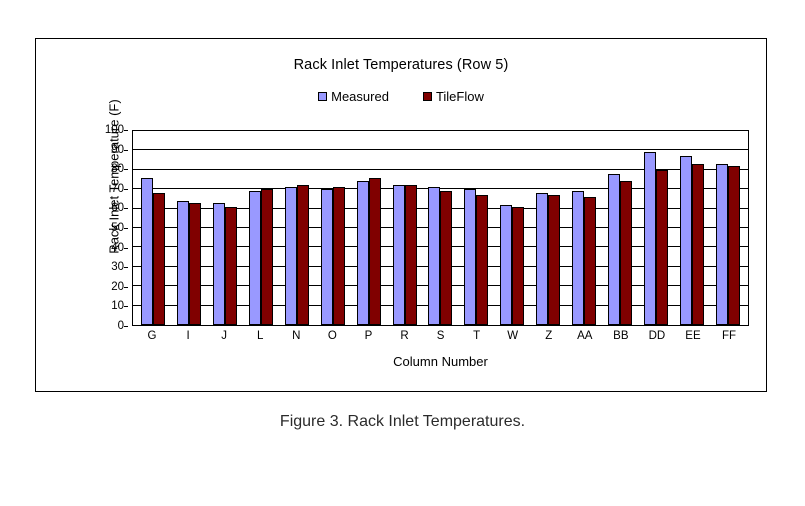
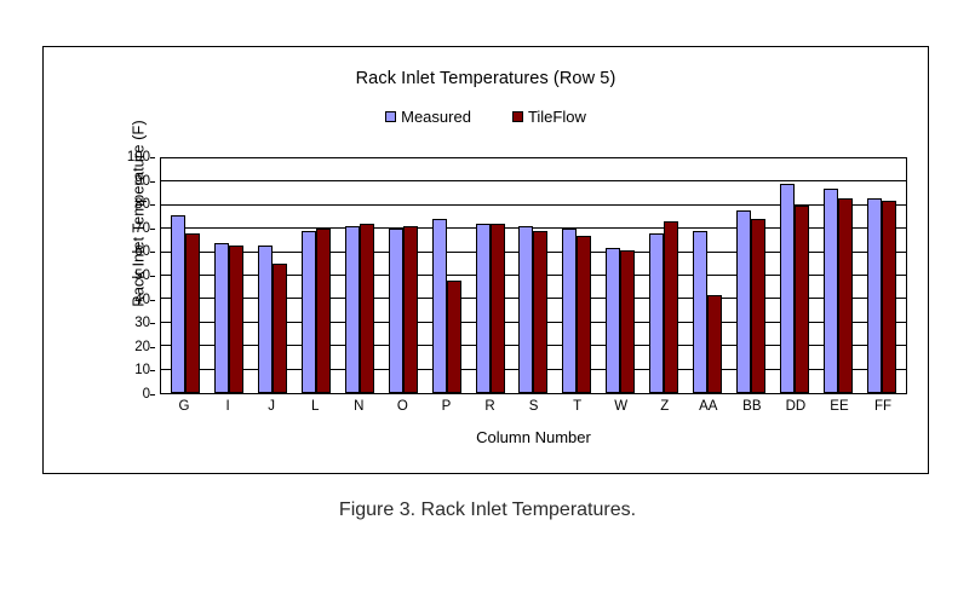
TileFlow/J: 61 -> 55
TileFlow/P: 76 -> 48
TileFlow/Z: 67 -> 73
TileFlow/AA: 66 -> 42
